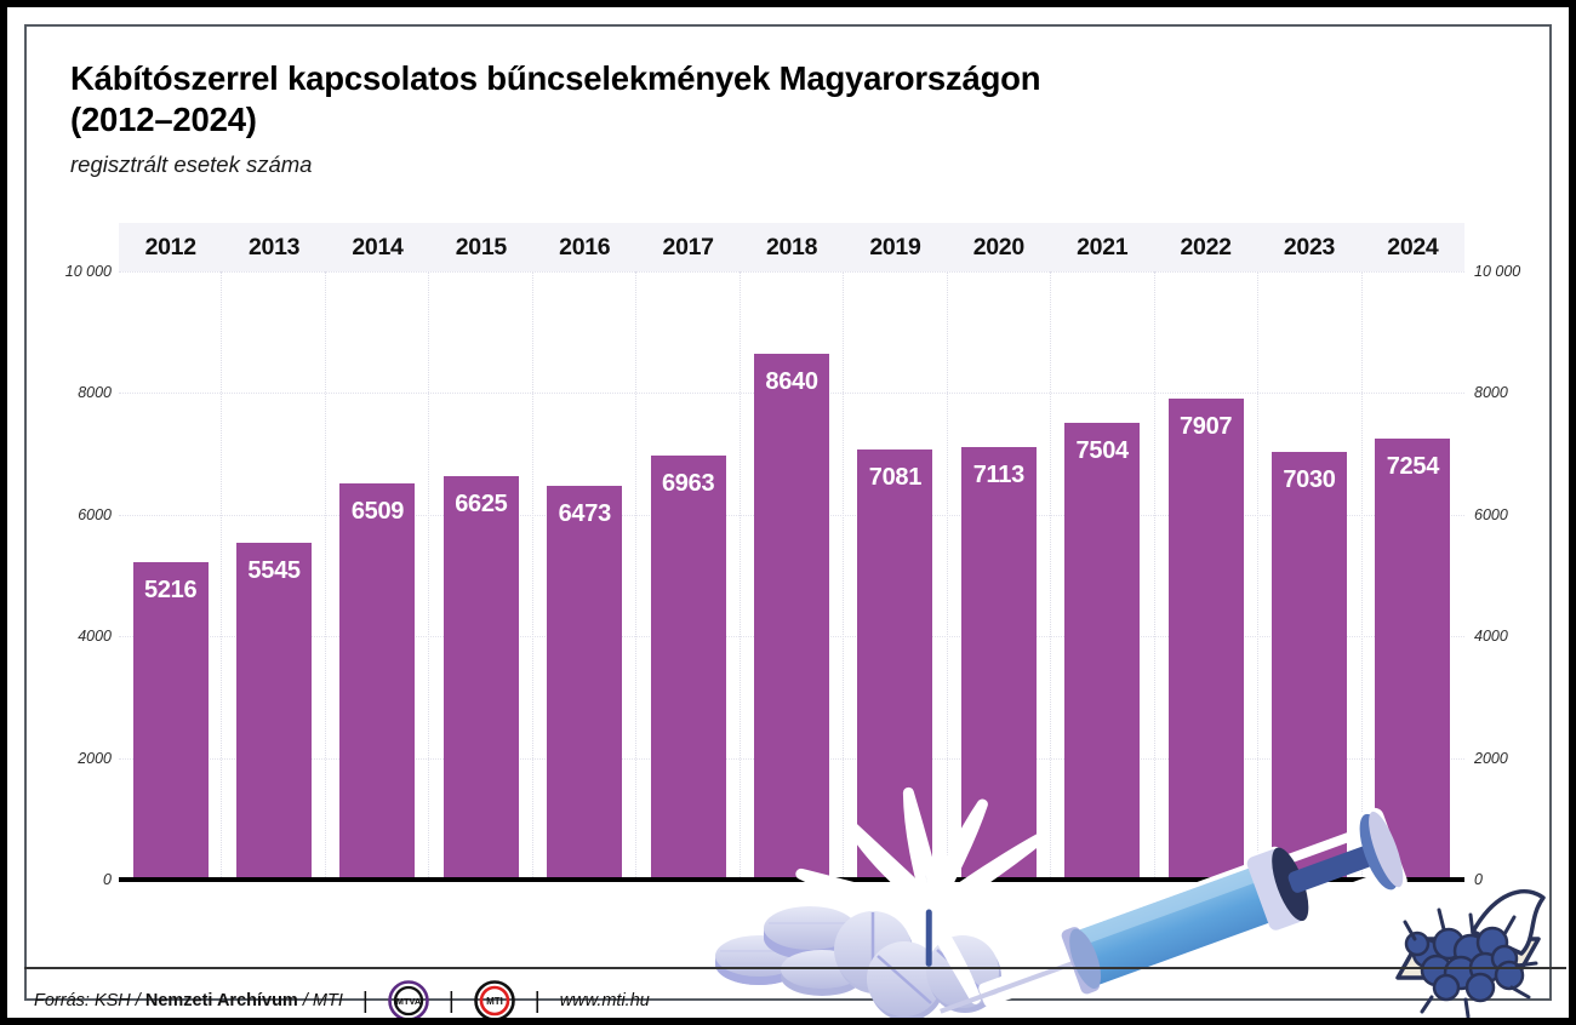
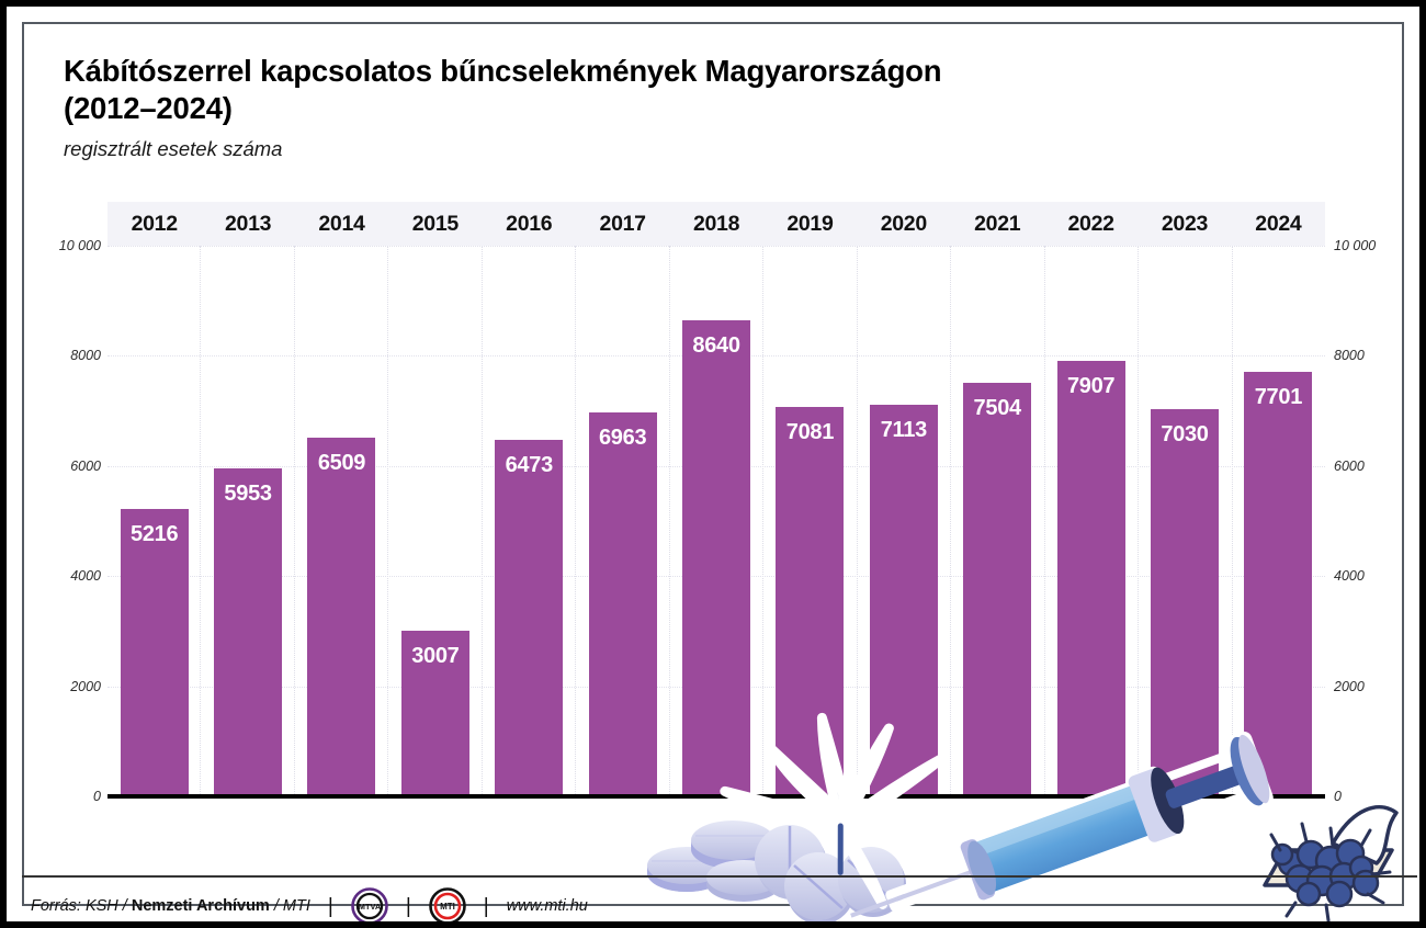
2013: 5545 -> 5953
2015: 6625 -> 3007
2024: 7254 -> 7701
